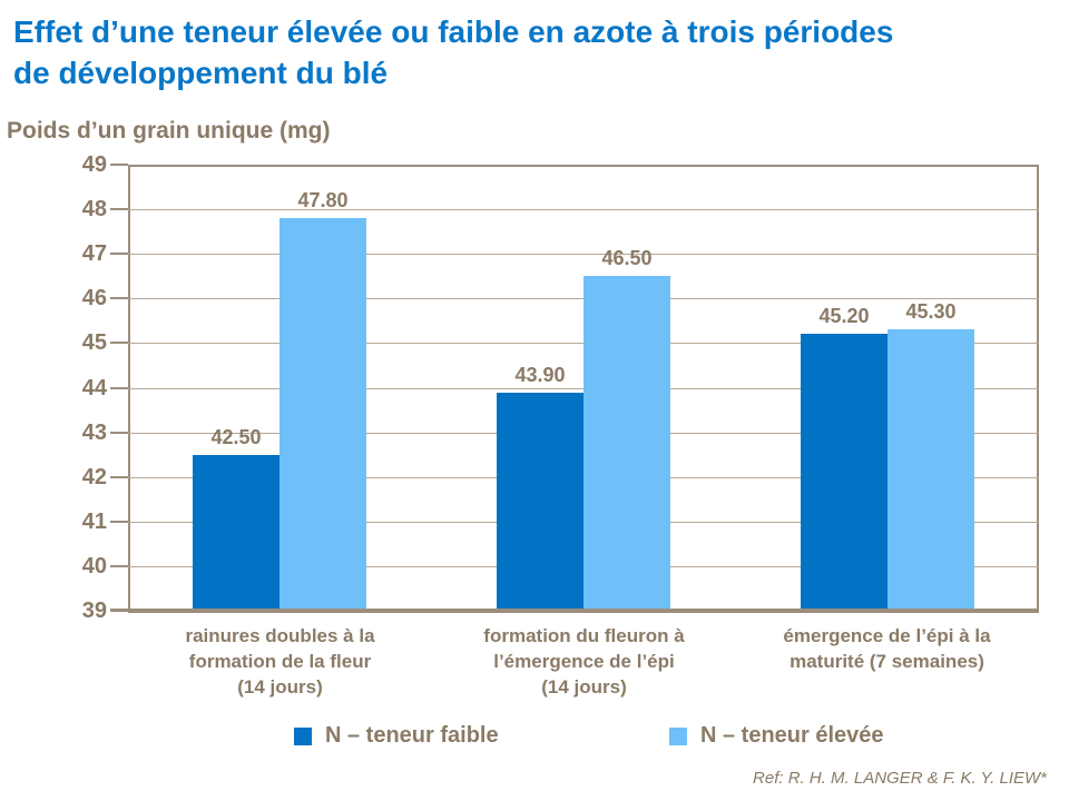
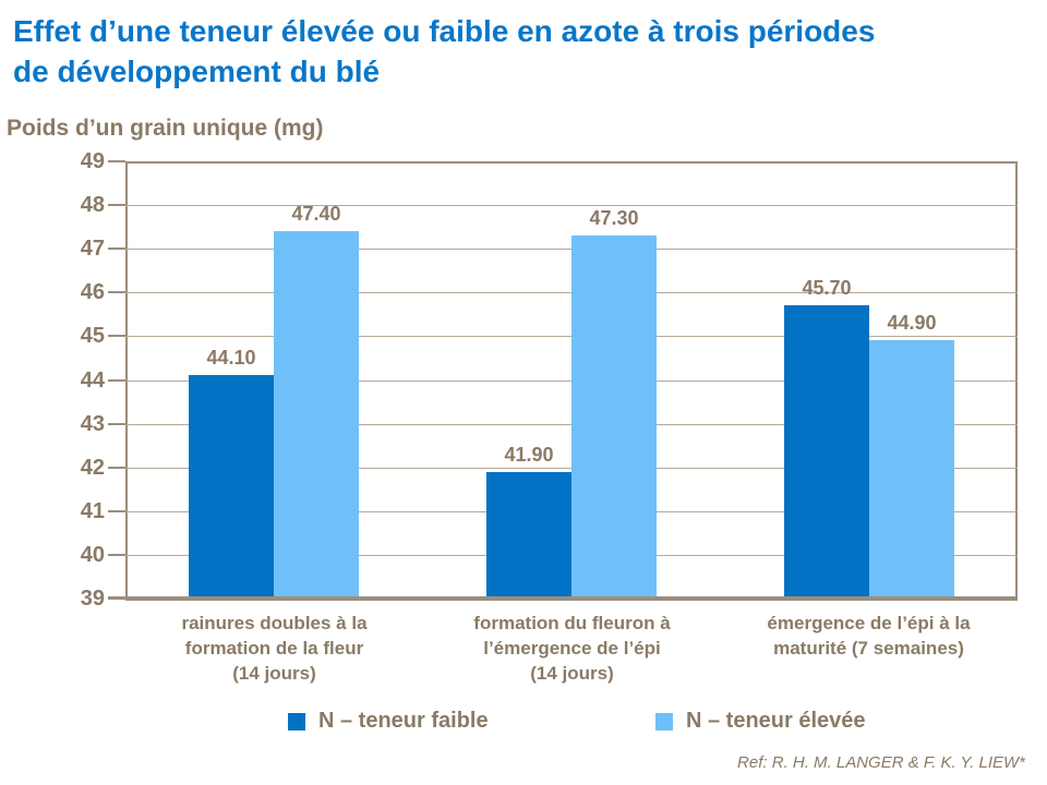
N – teneur faible/rainures doubles à la formation de la fleur (14 jours): 42.50 -> 44.10
N – teneur élevée/rainures doubles à la formation de la fleur (14 jours): 47.80 -> 47.40
N – teneur faible/formation du fleuron à l’émergence de l’épi (14 jours): 43.90 -> 41.90
N – teneur élevée/formation du fleuron à l’émergence de l’épi (14 jours): 46.50 -> 47.30
N – teneur faible/émergence de l’épi à la maturité (7 semaines): 45.20 -> 45.70
N – teneur élevée/émergence de l’épi à la maturité (7 semaines): 45.30 -> 44.90
